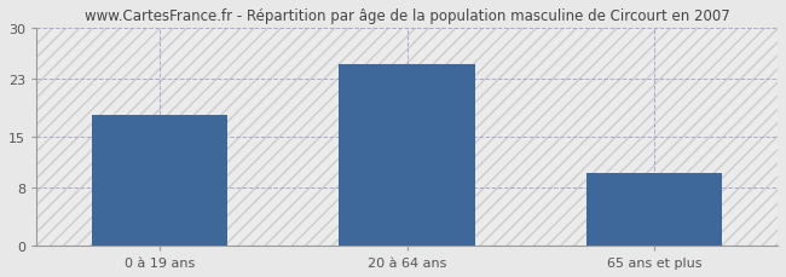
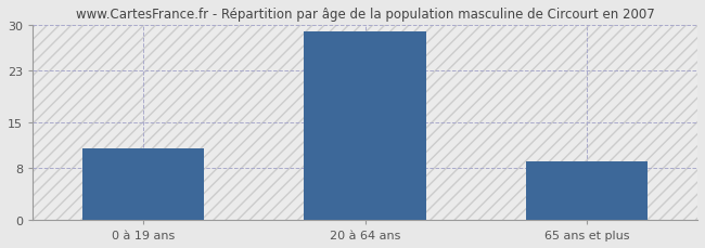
0 à 19 ans: 18 -> 11
20 à 64 ans: 25 -> 29
65 ans et plus: 10 -> 9
